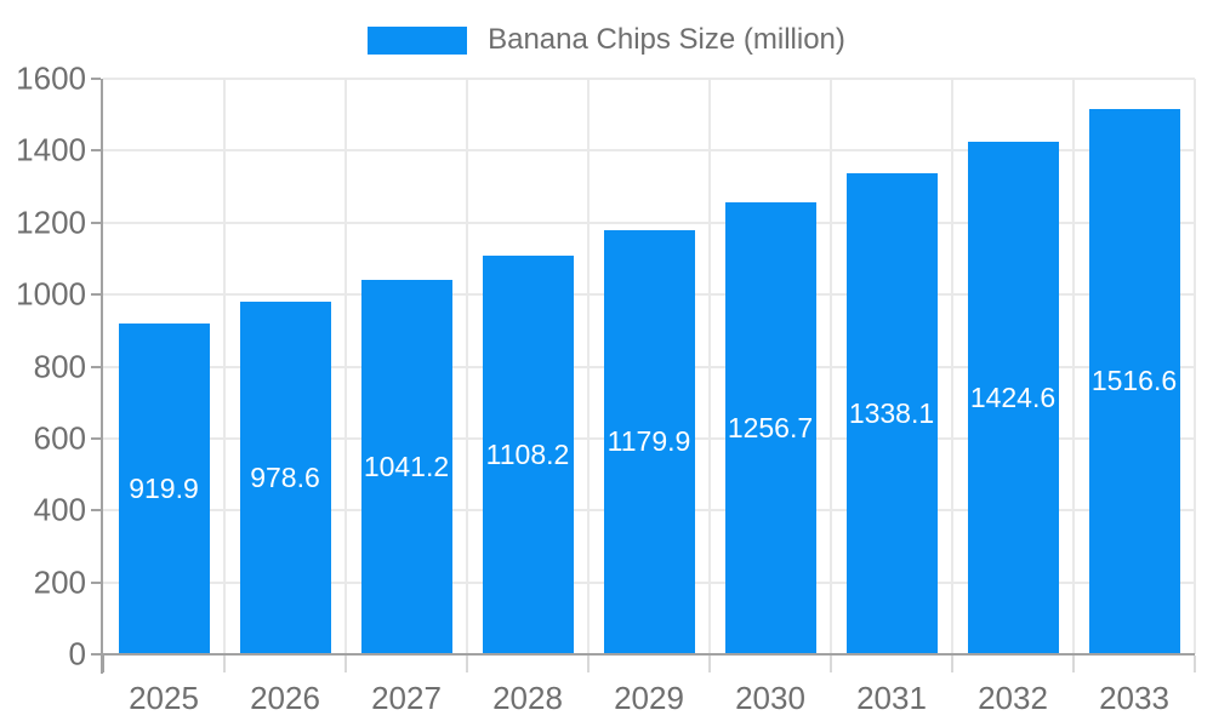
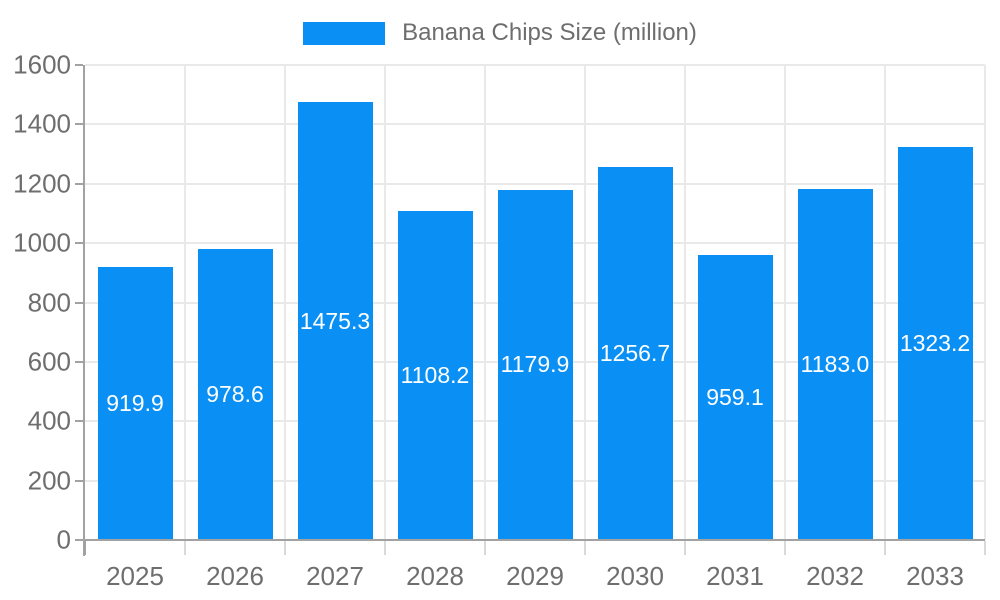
2027: 1041.2 -> 1475.3
2031: 1338.1 -> 959.1
2032: 1424.6 -> 1183.0
2033: 1516.6 -> 1323.2
